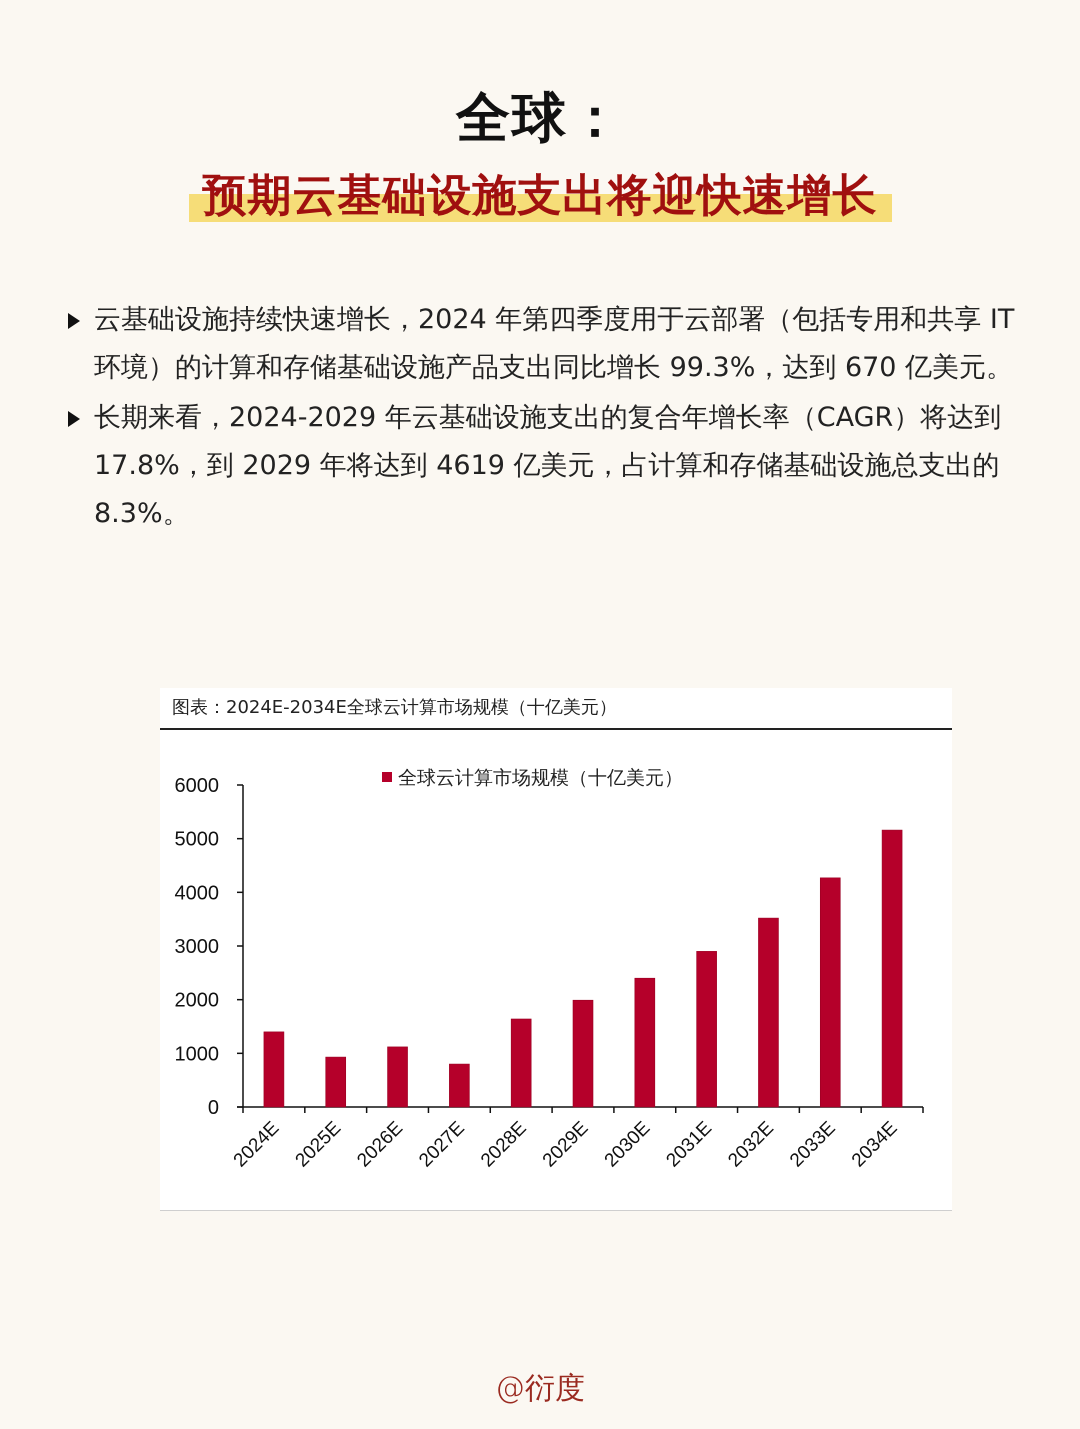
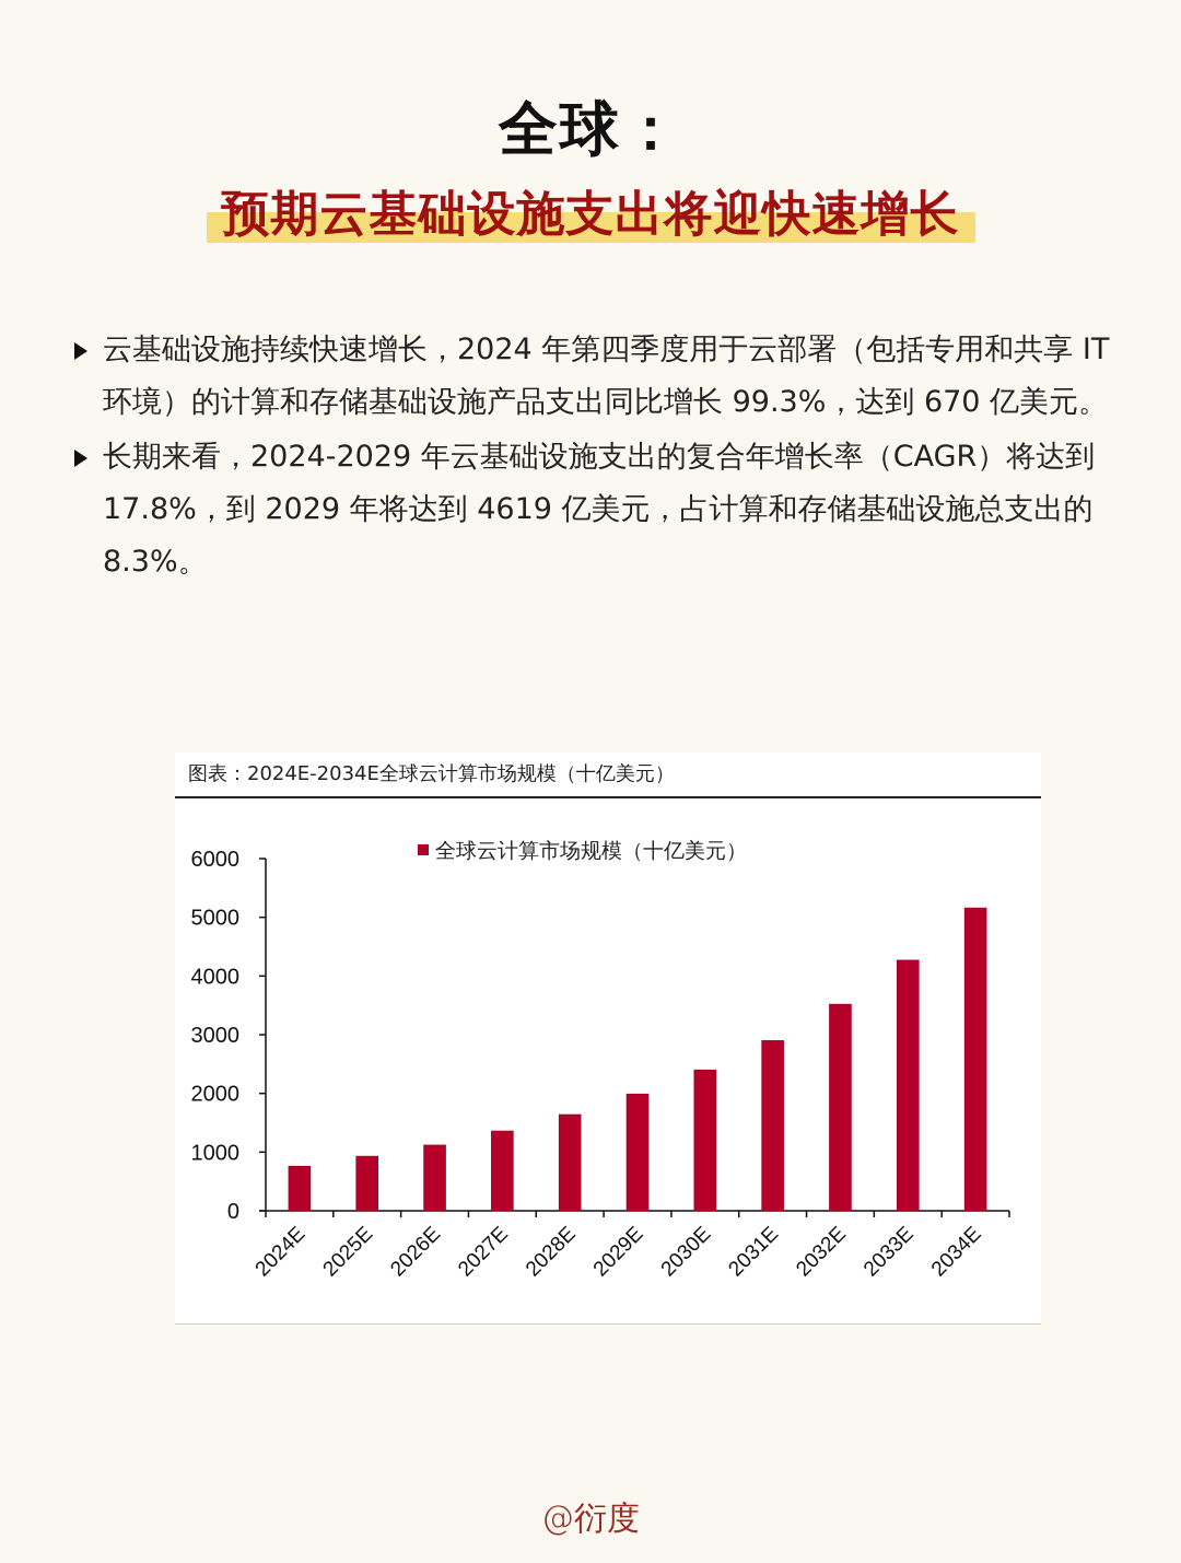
2024E: 1400 -> 800
2027E: 800 -> 1400
